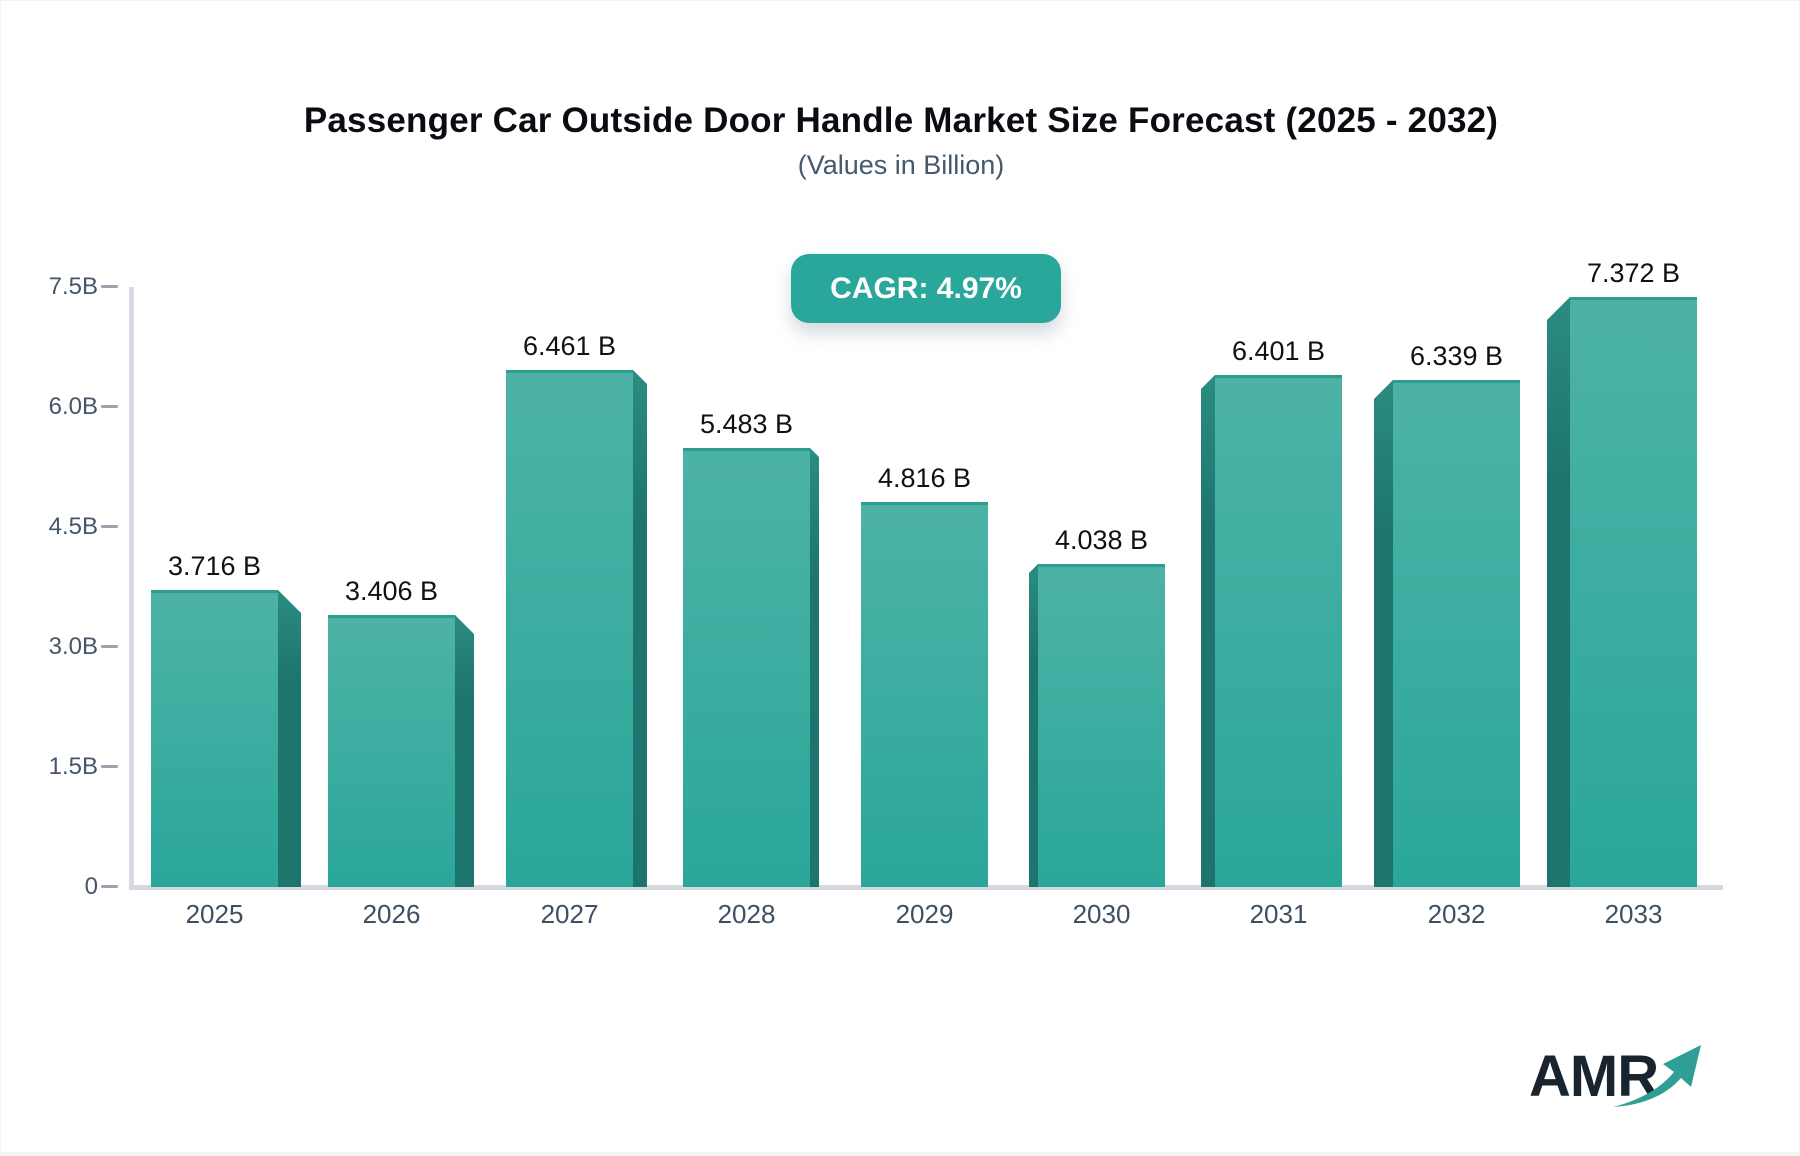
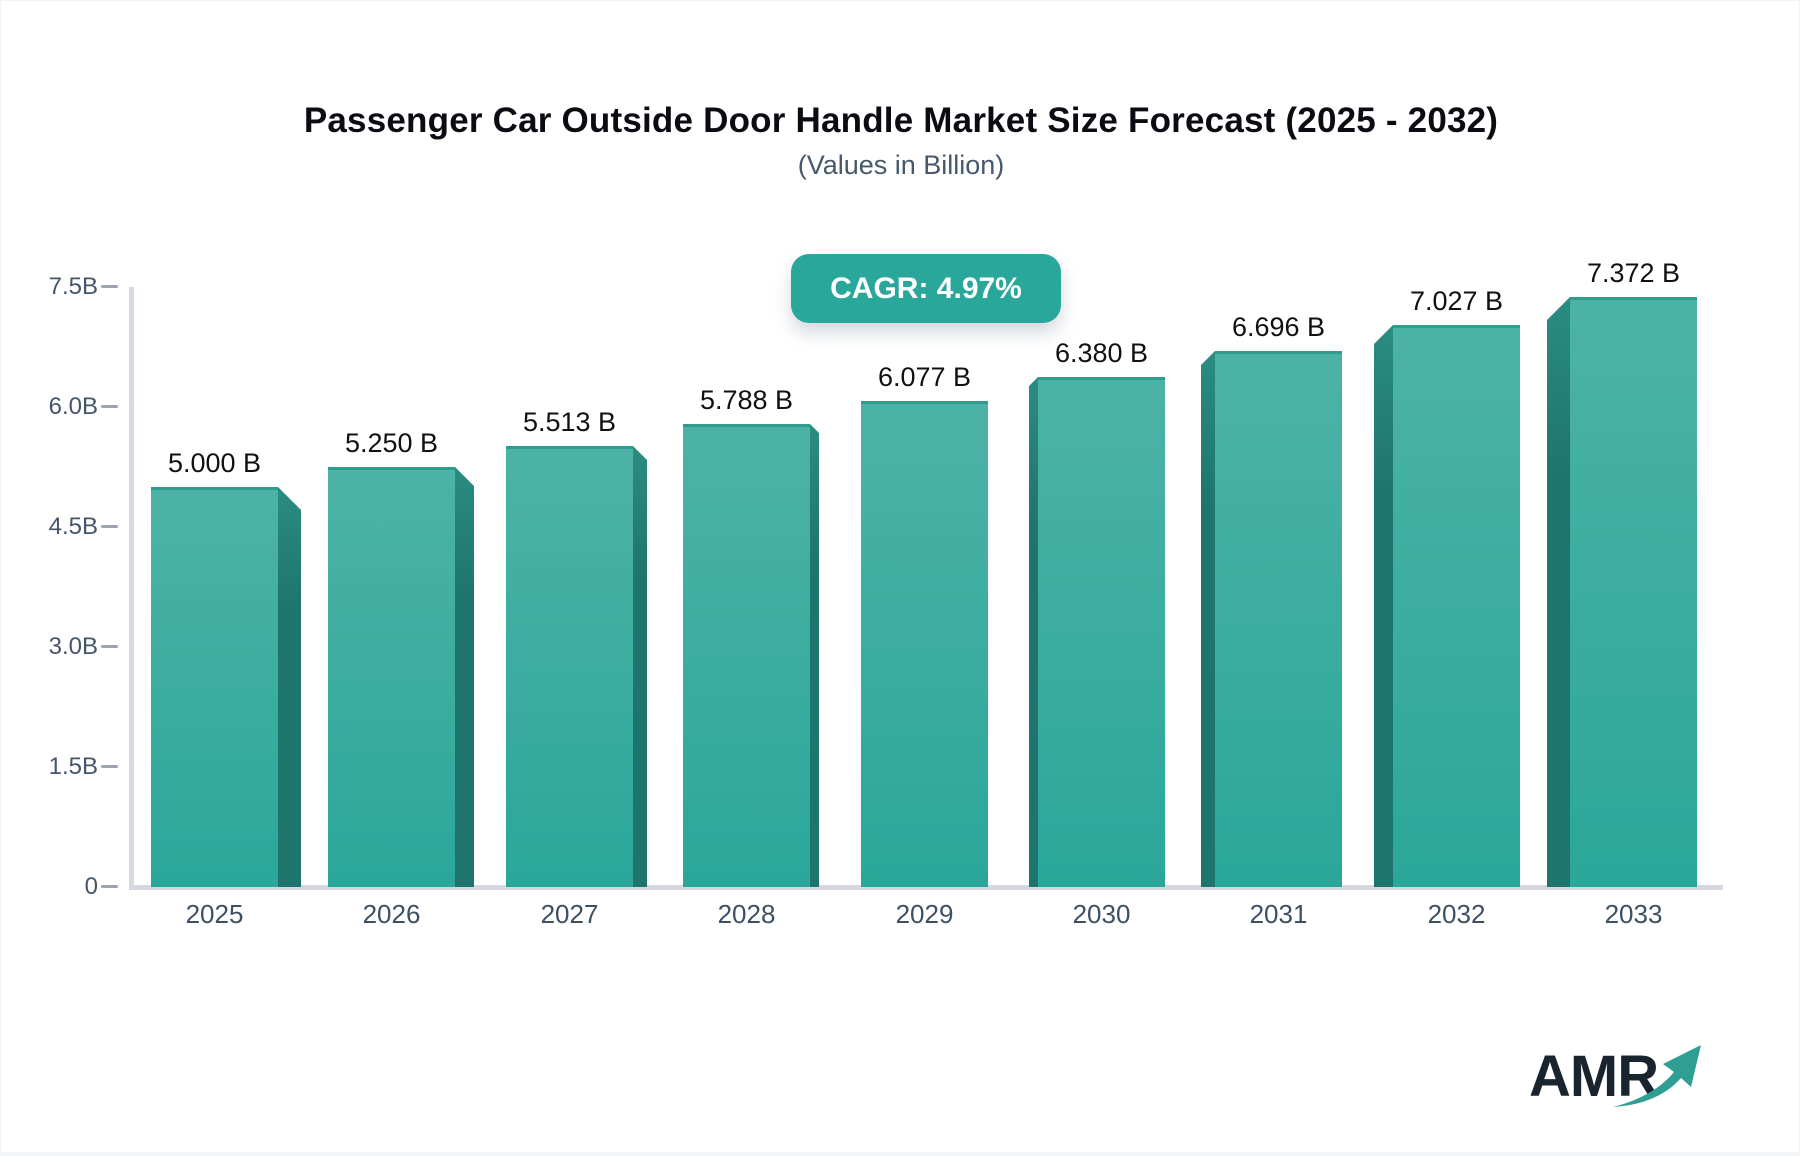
2025: 3.716 -> 5.000
2026: 3.406 -> 5.250
2027: 6.461 -> 5.513
2028: 5.483 -> 5.788
2029: 4.816 -> 6.077
2030: 4.038 -> 6.380
2031: 6.401 -> 6.696
2032: 6.339 -> 7.027
